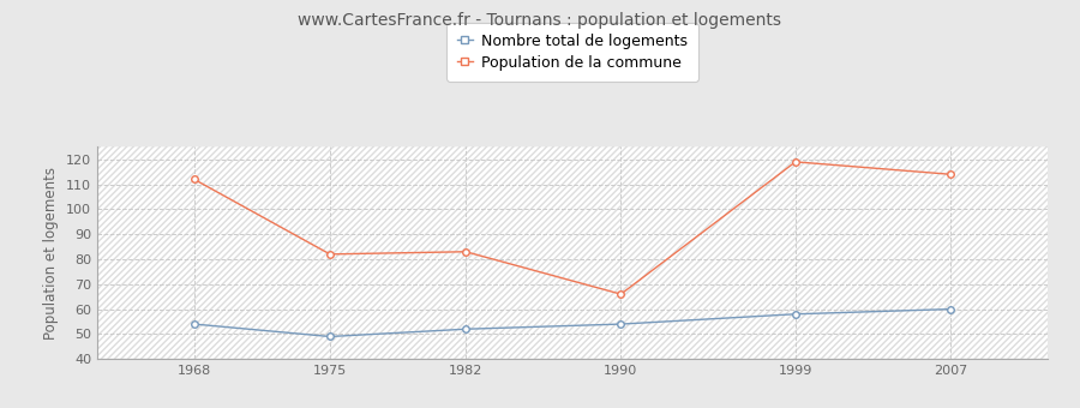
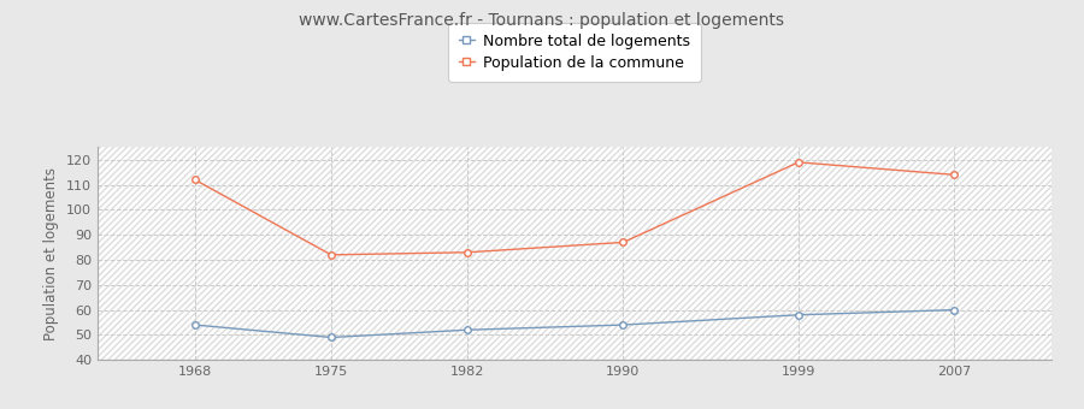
Population de la commune/1990: 66 -> 87
